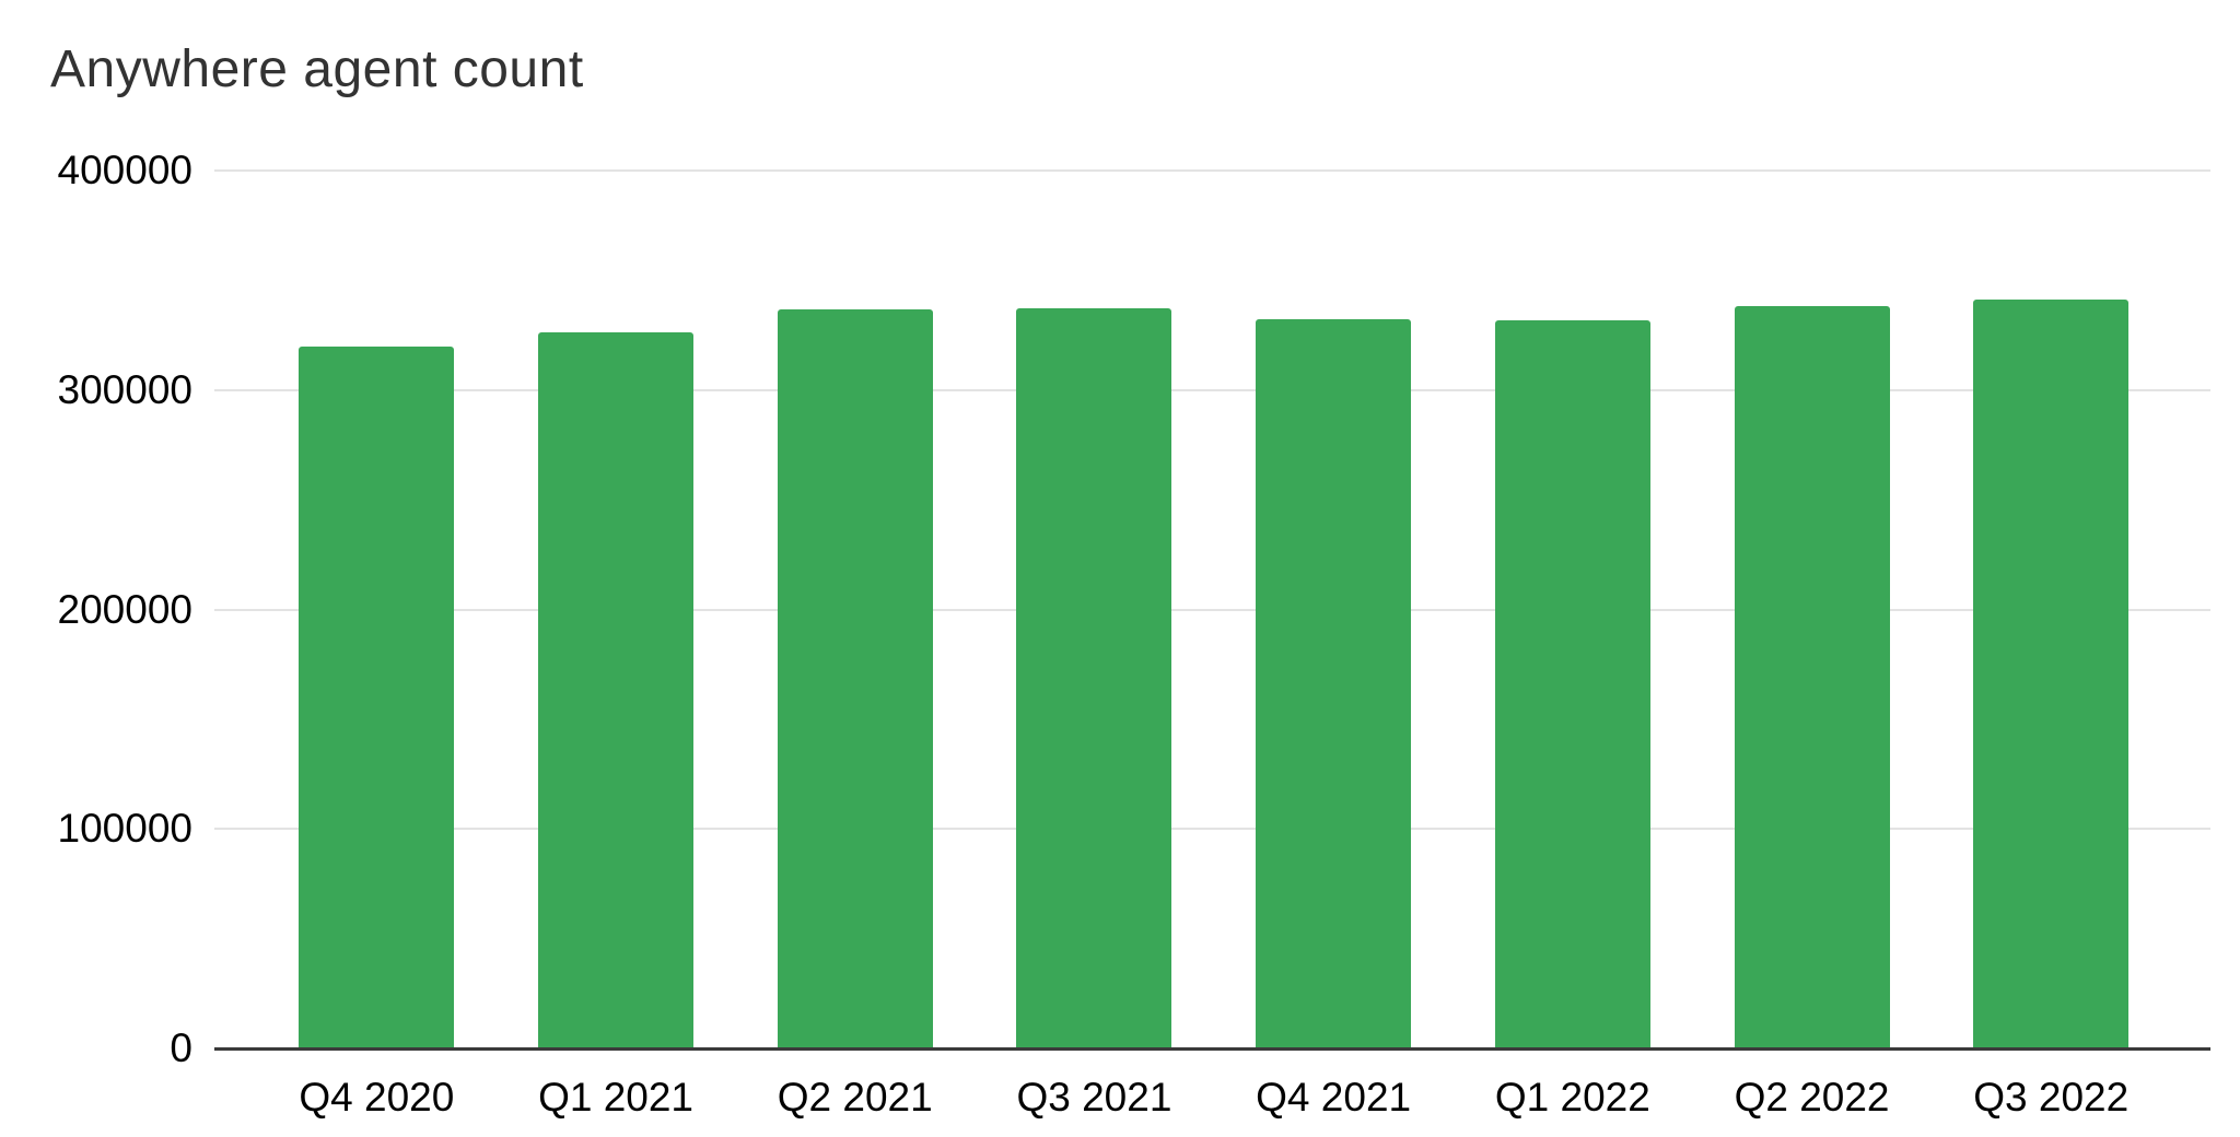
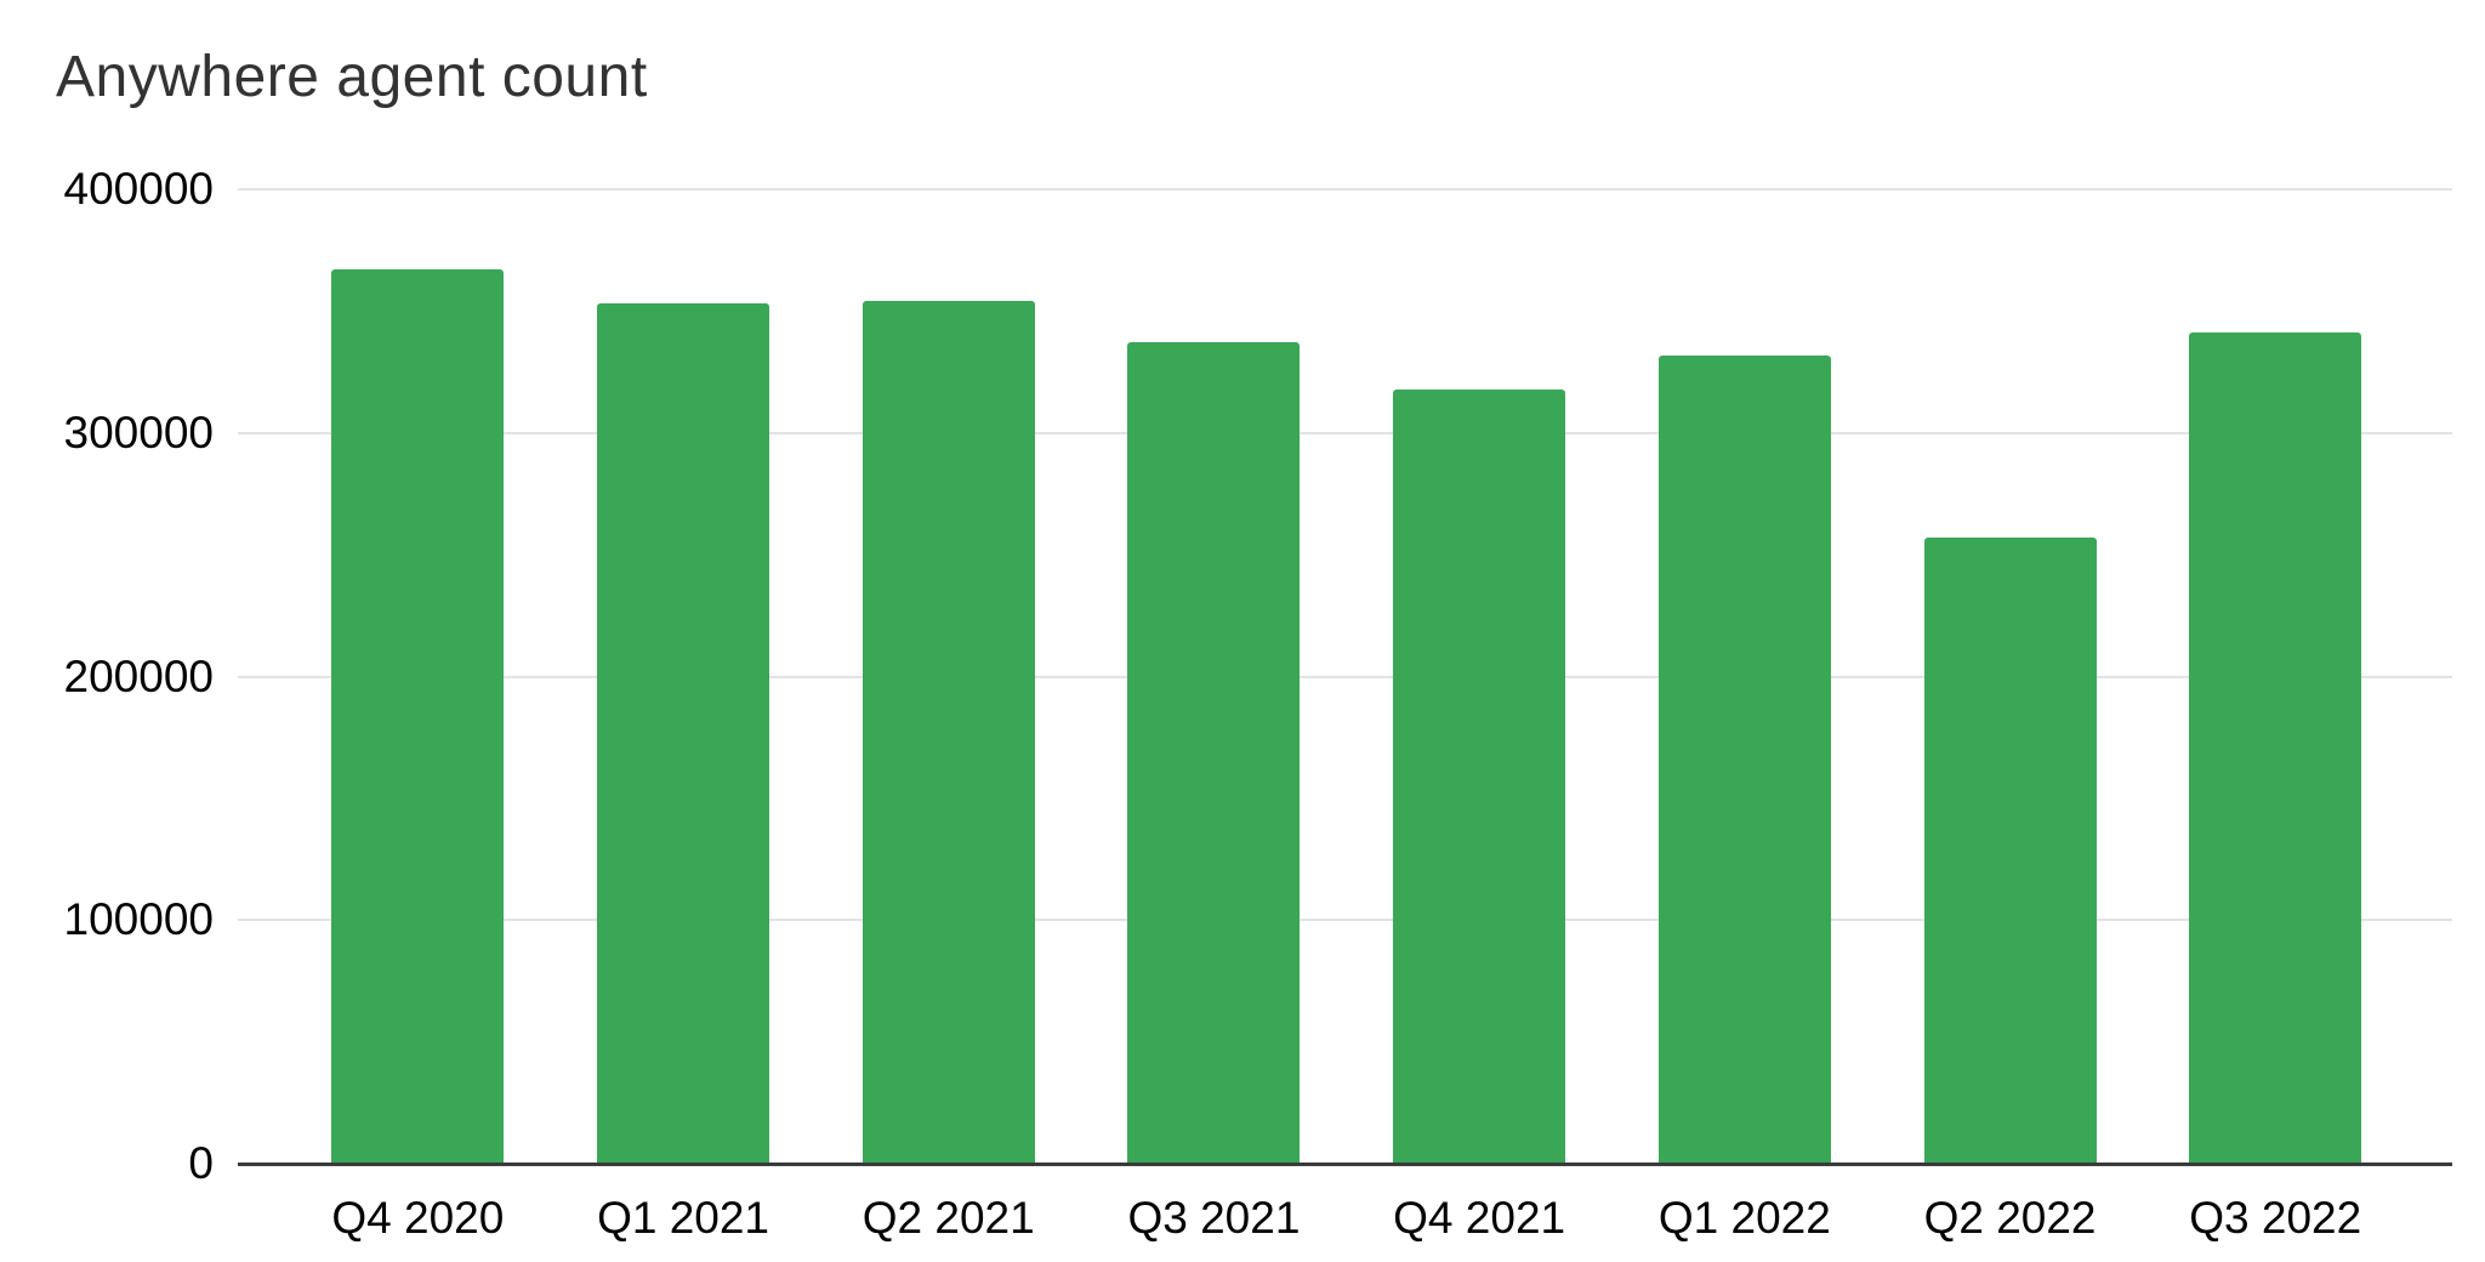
Q4 2020: 320000 -> 367000
Q1 2021: 326000 -> 353000
Q2 2021: 336000 -> 354000
Q4 2021: 332000 -> 318000
Q2 2022: 338000 -> 257000
